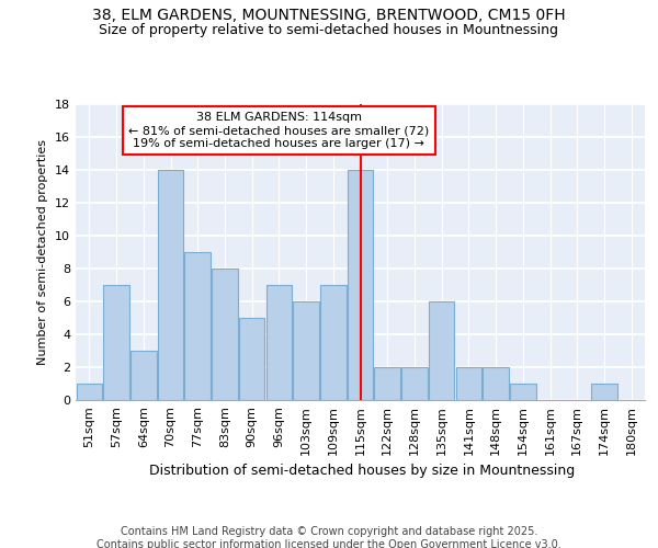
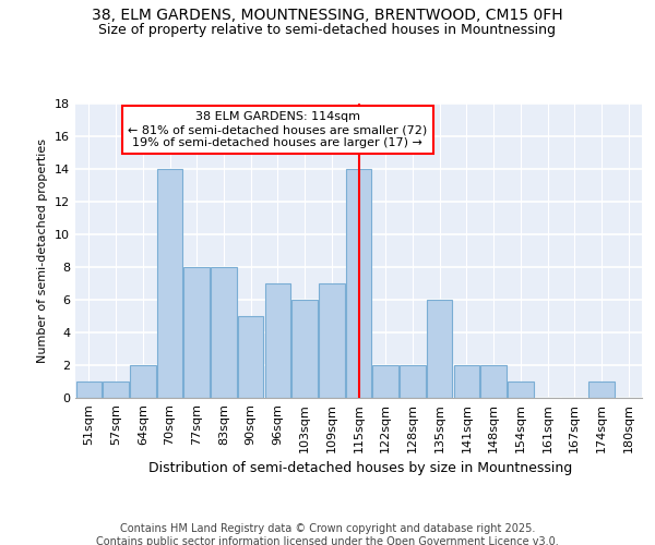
57sqm: 7 -> 1
64sqm: 3 -> 2
77sqm: 9 -> 8
